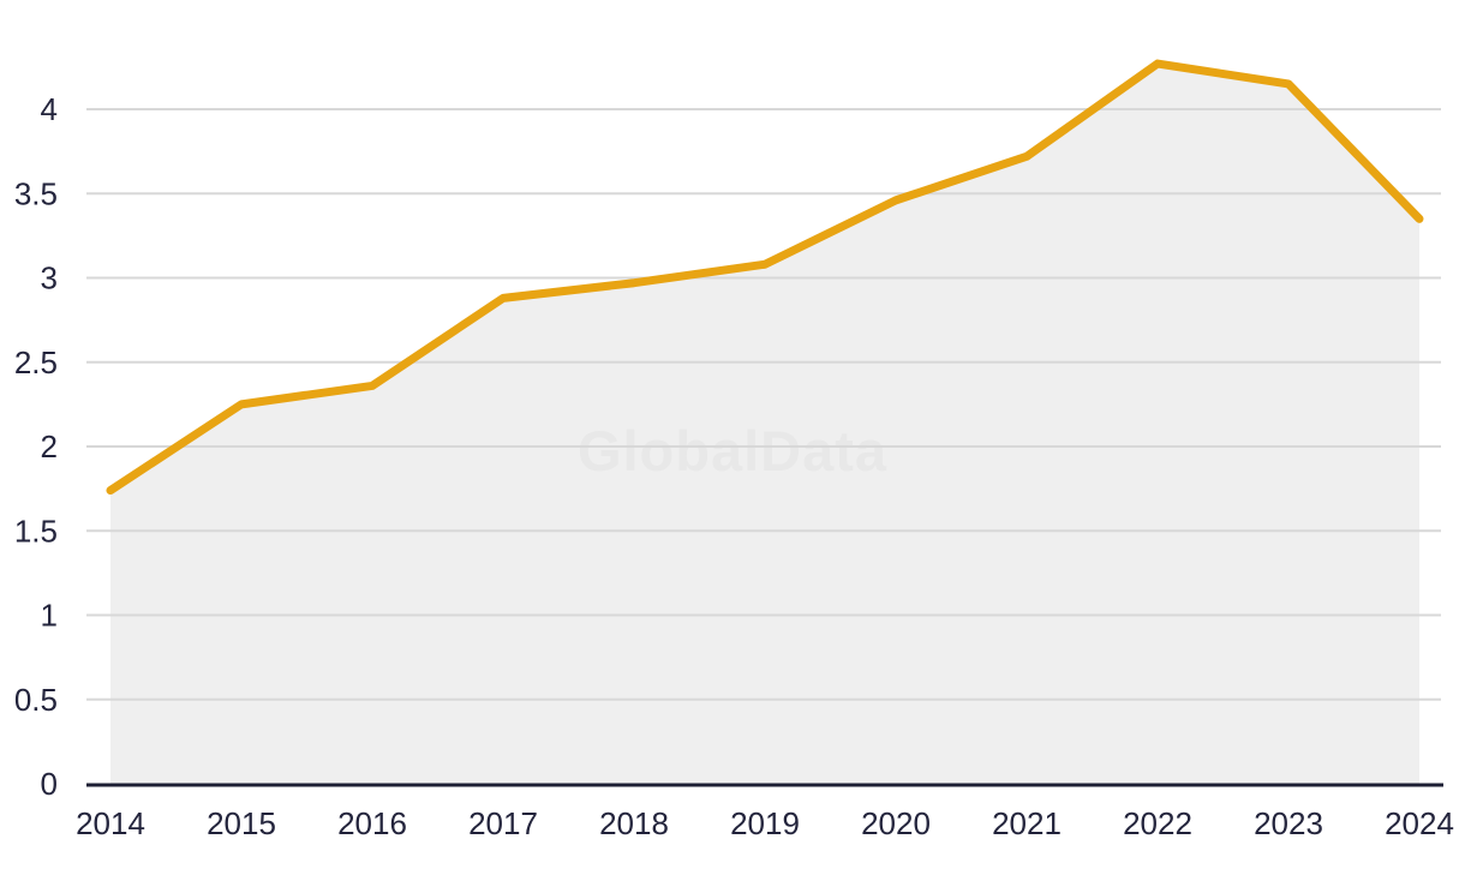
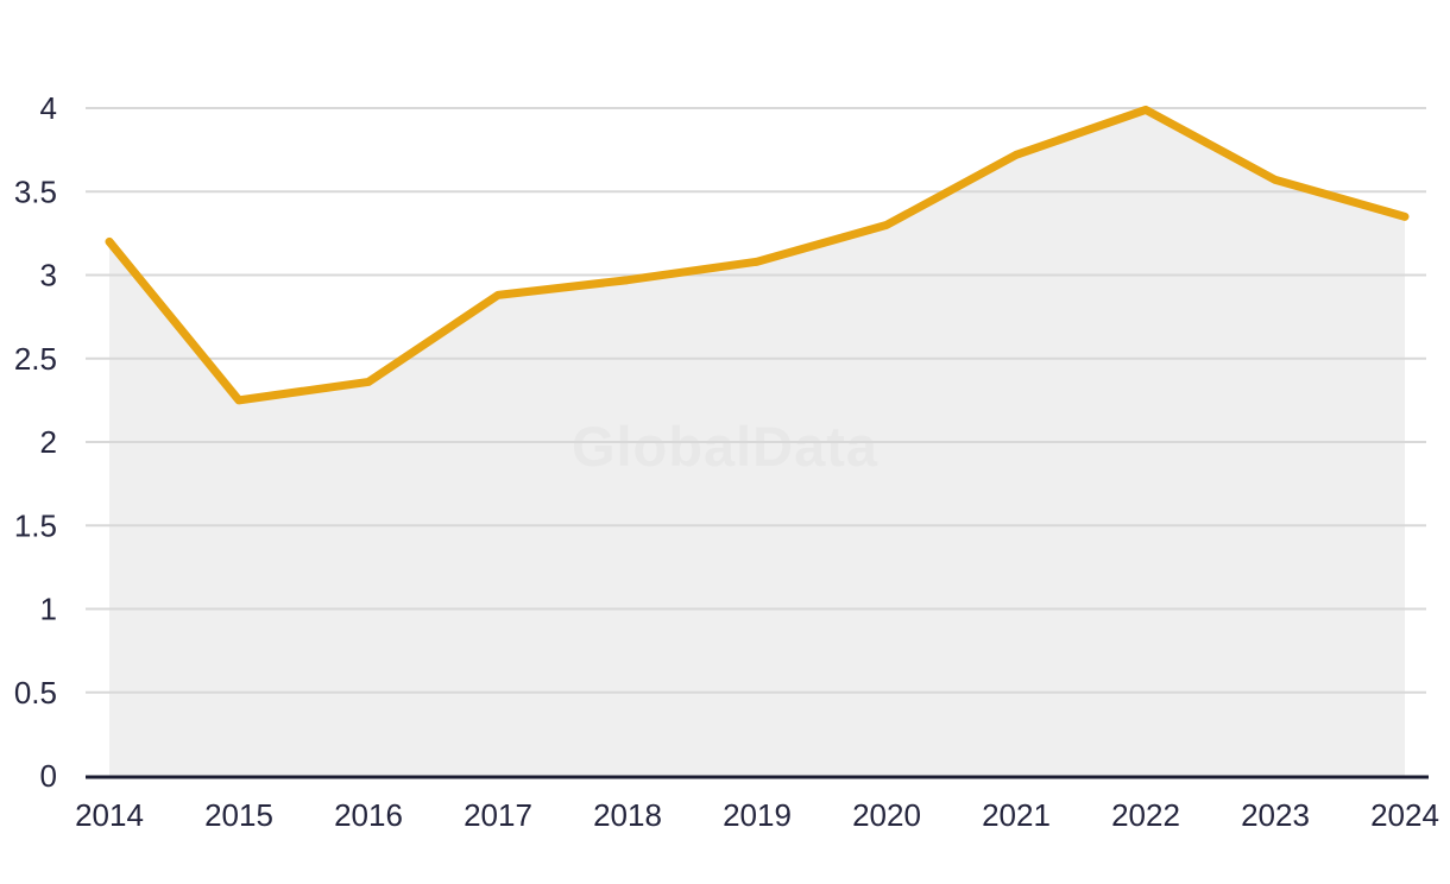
2014: 1.74 -> 3.20
2020: 3.46 -> 3.30
2022: 4.27 -> 3.99
2023: 4.15 -> 3.57
